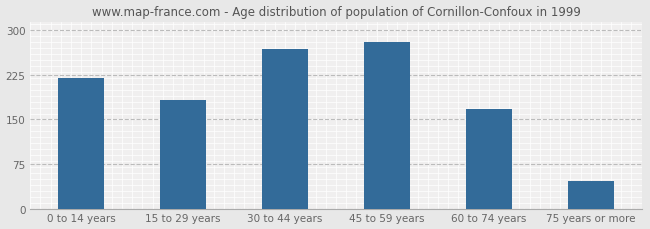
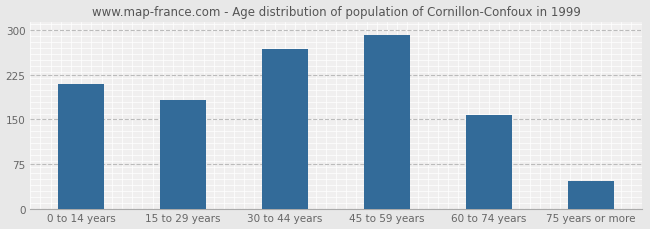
0 to 14 years: 220 -> 210
45 to 59 years: 280 -> 293
60 to 74 years: 168 -> 158
